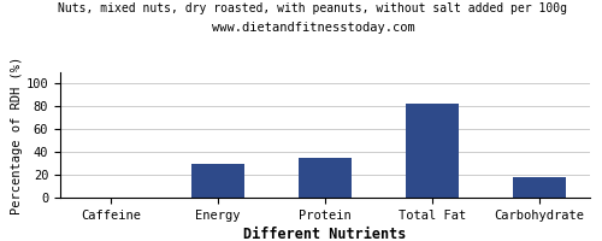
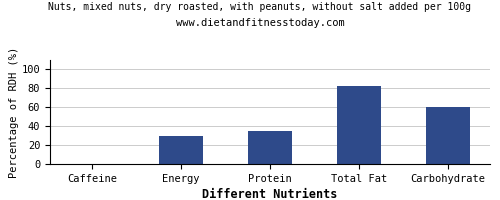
Carbohydrate: 18 -> 60
